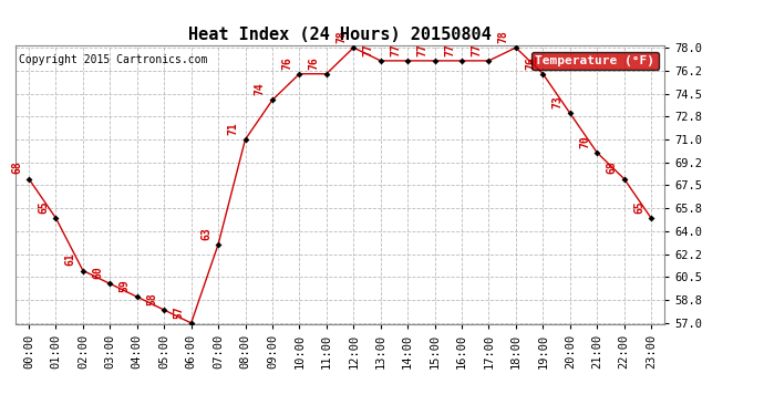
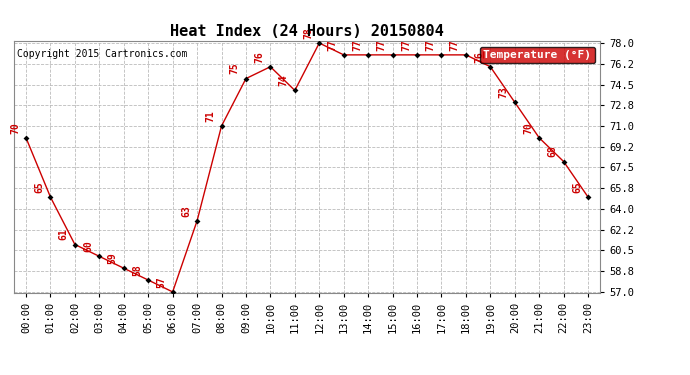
00:00: 68 -> 70
09:00: 74 -> 75
11:00: 76 -> 74
18:00: 78 -> 77
